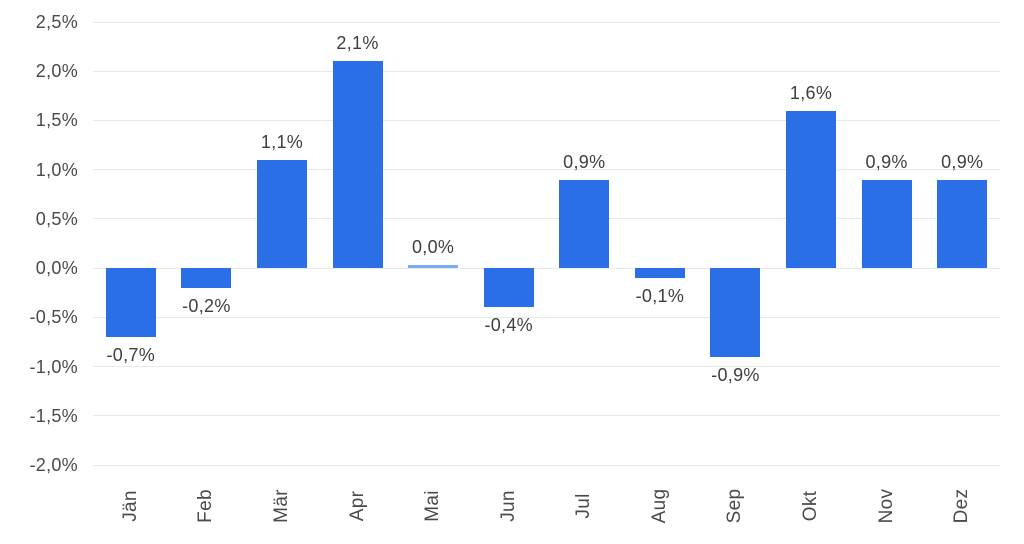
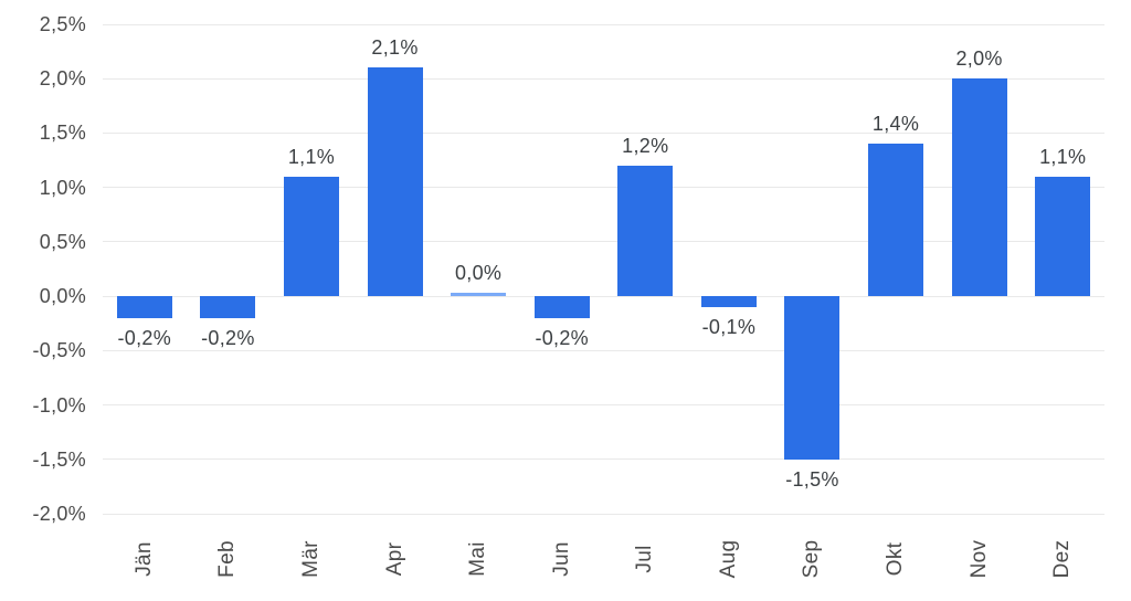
Jän: -0,7% -> -0,2%
Jun: -0,4% -> -0,2%
Jul: 0,9% -> 1,2%
Sep: -0,9% -> -1,5%
Okt: 1,6% -> 1,4%
Nov: 0,9% -> 2,0%
Dez: 0,9% -> 1,1%
